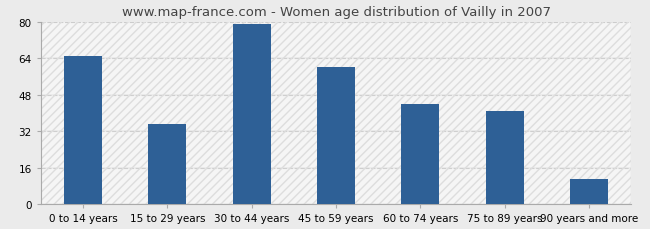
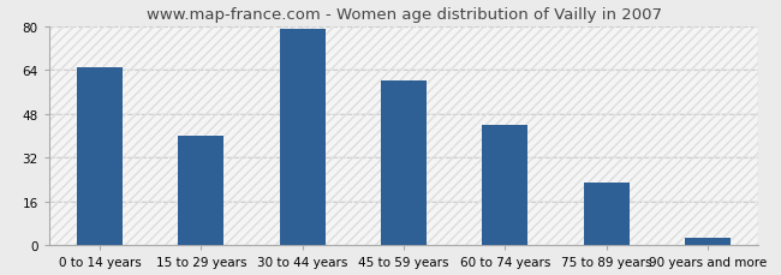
15 to 29 years: 35 -> 40
75 to 89 years: 41 -> 23
90 years and more: 11 -> 3
